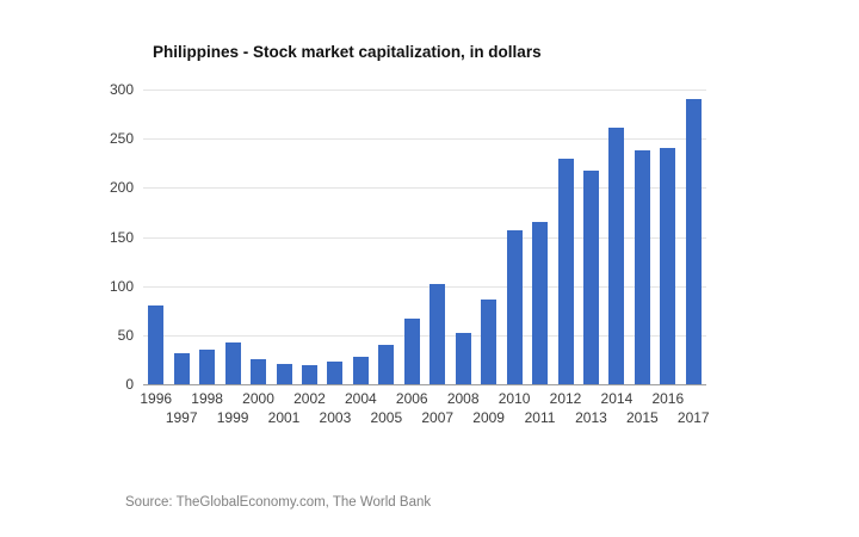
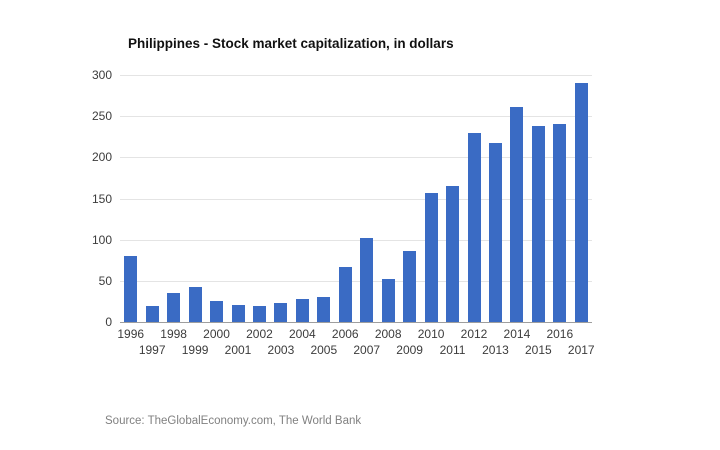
1997: 30 -> 20
2005: 40 -> 30
